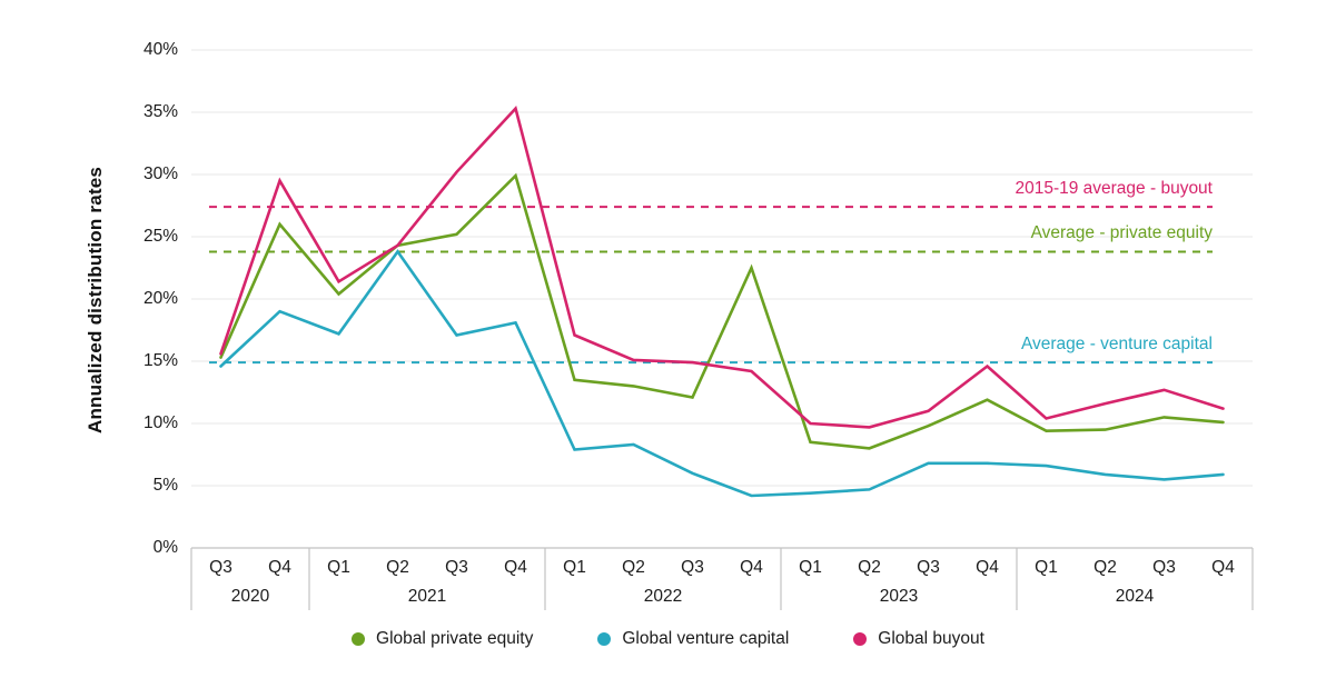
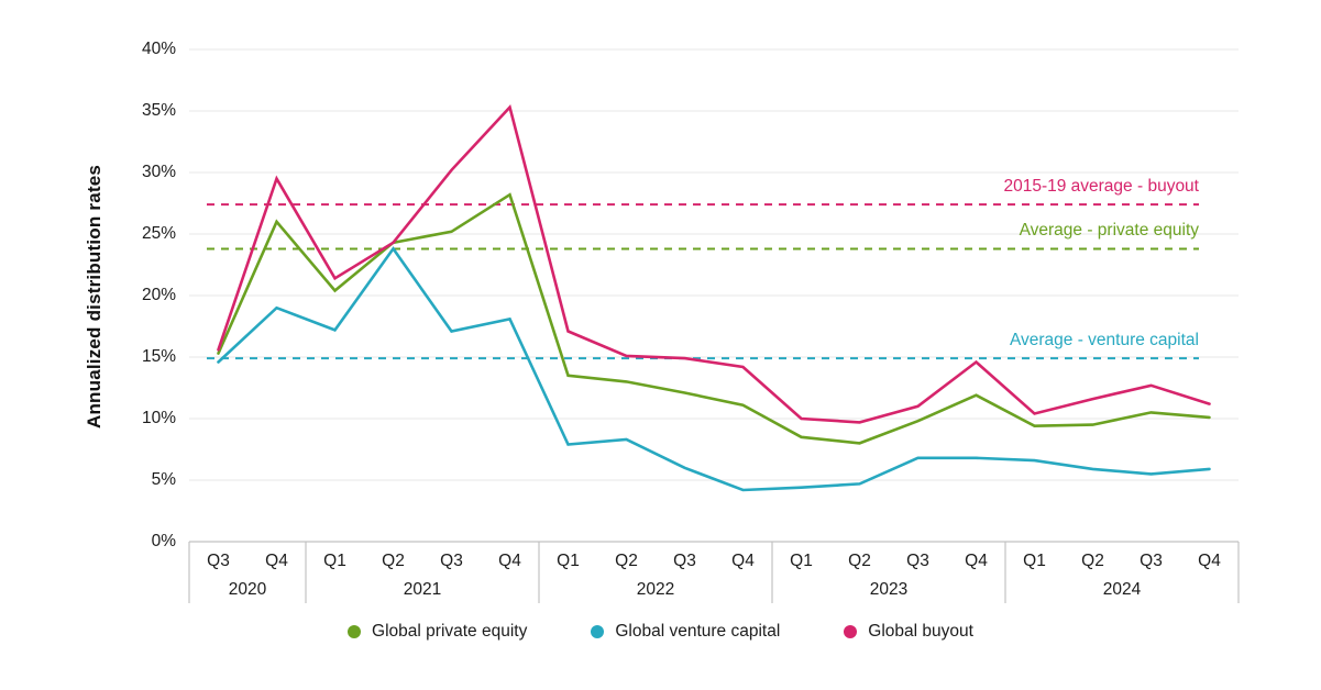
Global private equity/Q4 2021: 29.9% -> 28.2%
Global private equity/Q4 2022: 22.5% -> 11.1%
